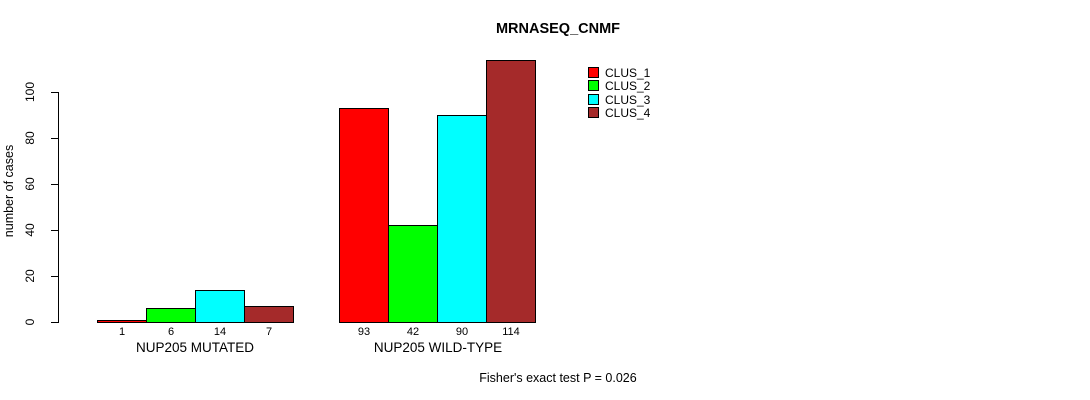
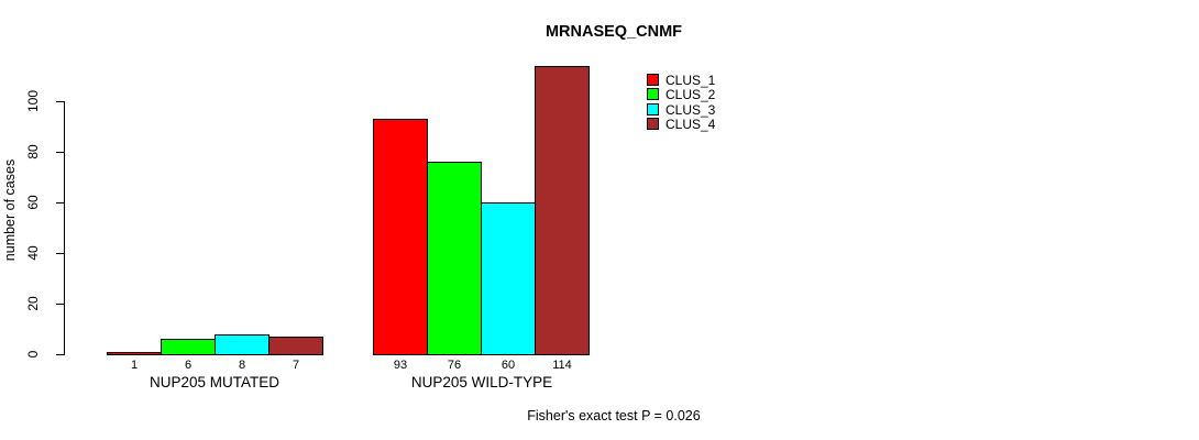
CLUS_3/NUP205 MUTATED: 14 -> 8
CLUS_2/NUP205 WILD-TYPE: 42 -> 76
CLUS_3/NUP205 WILD-TYPE: 90 -> 60
